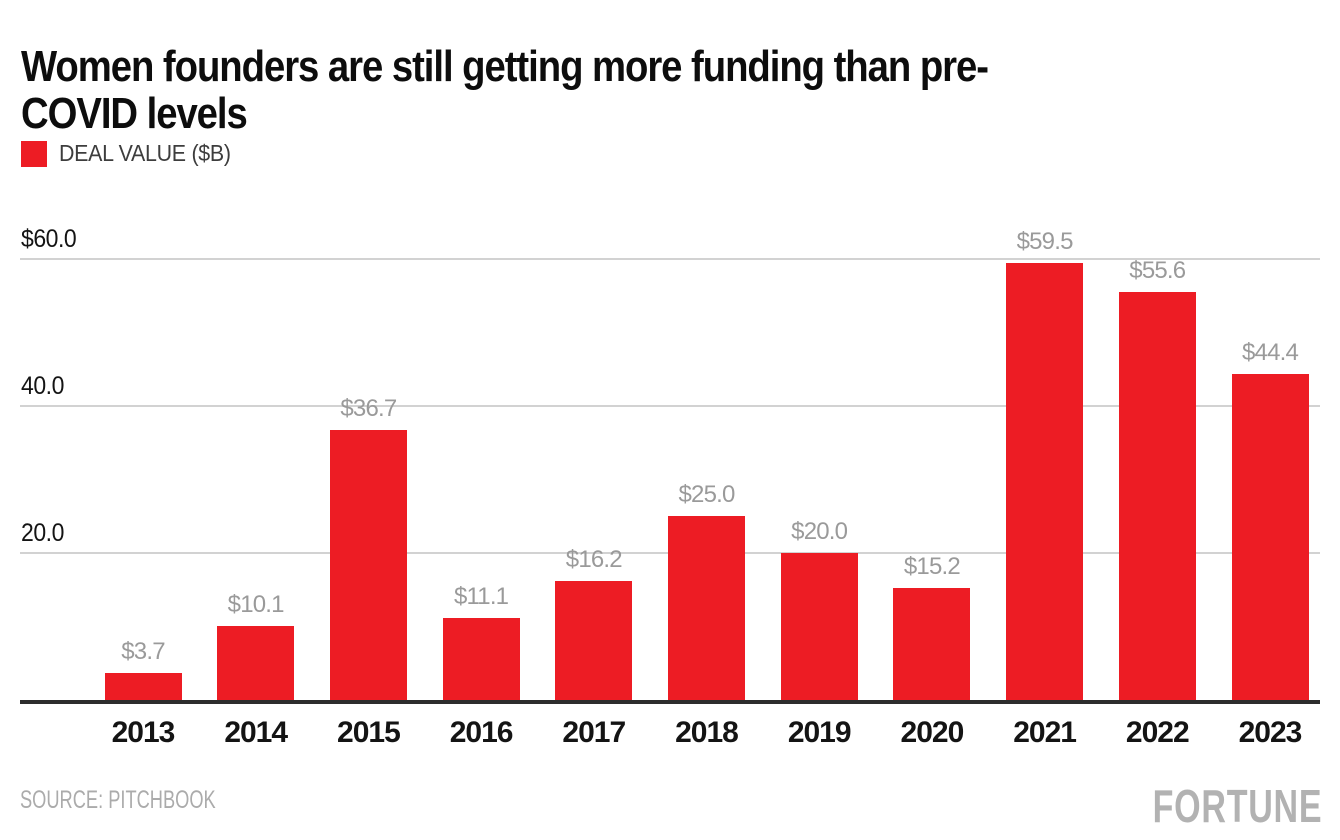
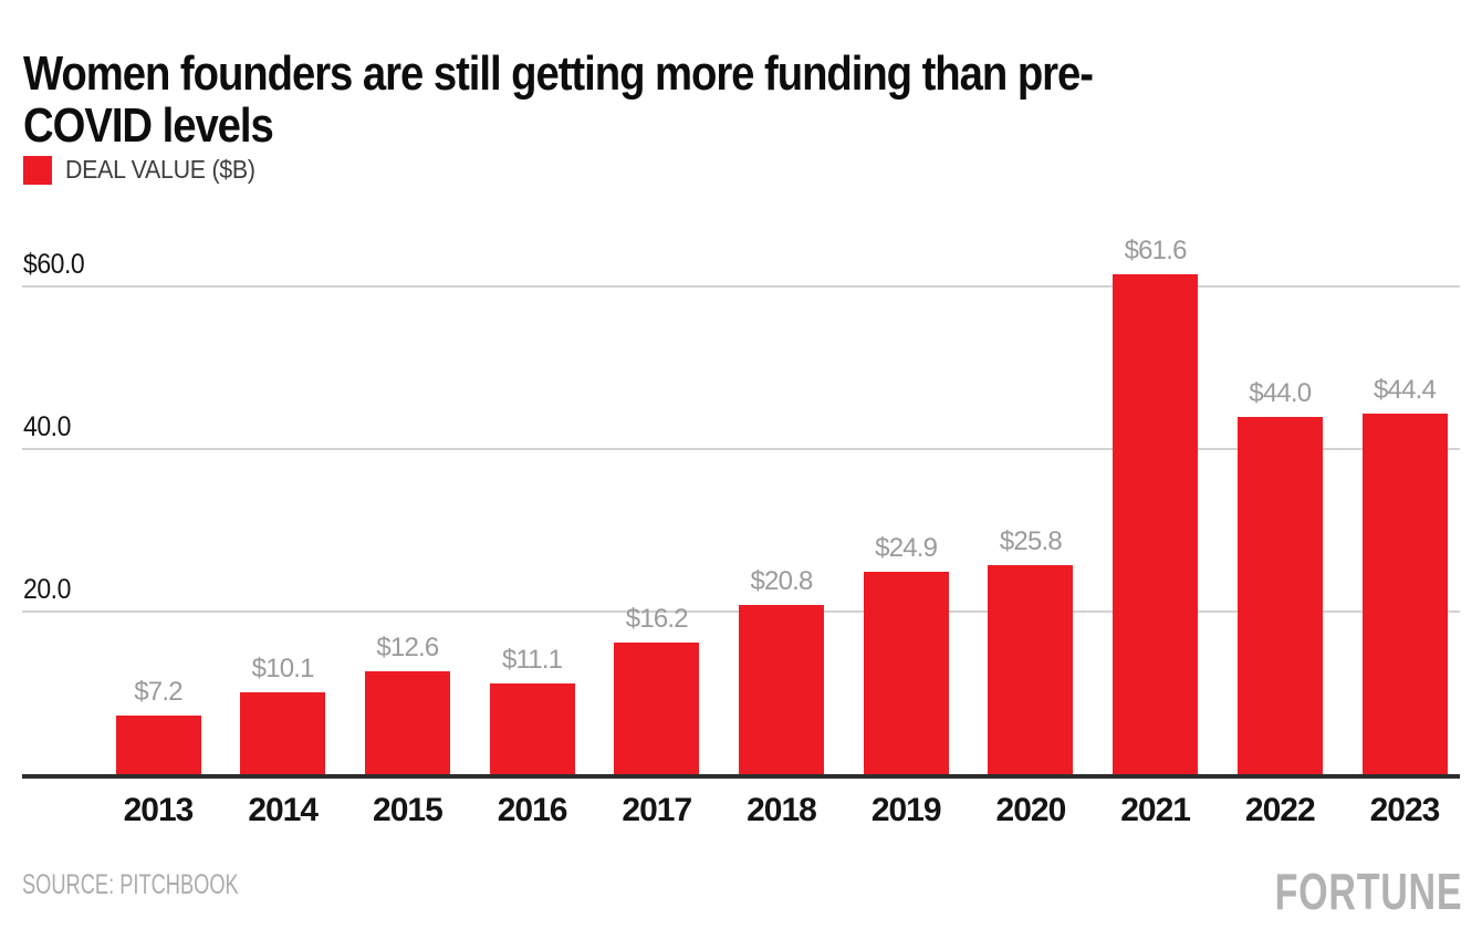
2013: $3.7 -> $7.2
2015: $36.7 -> $12.6
2018: $25.0 -> $20.8
2019: $20.0 -> $24.9
2020: $15.2 -> $25.8
2021: $59.5 -> $61.6
2022: $55.6 -> $44.0
